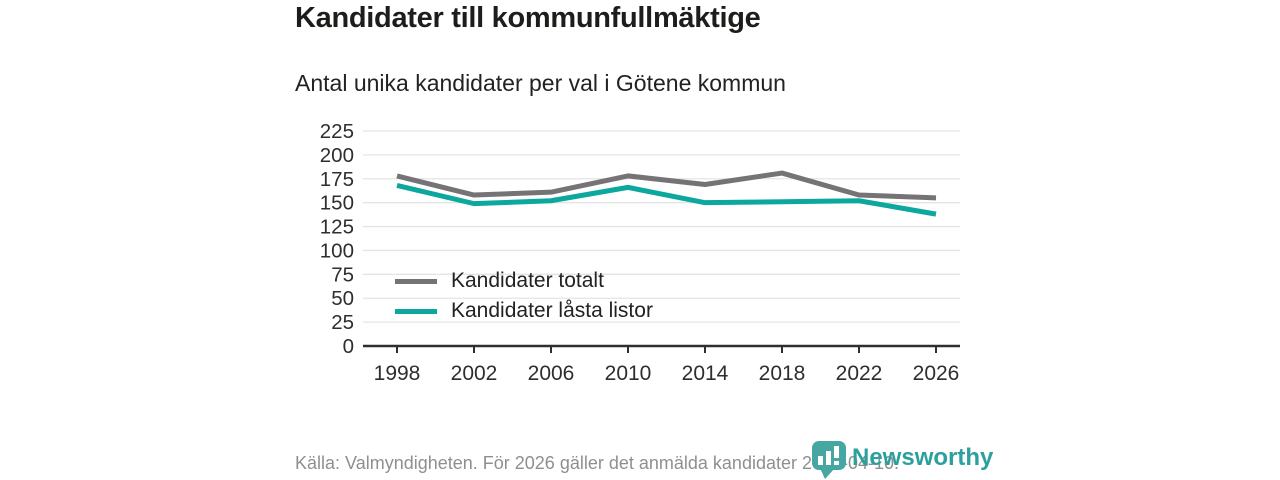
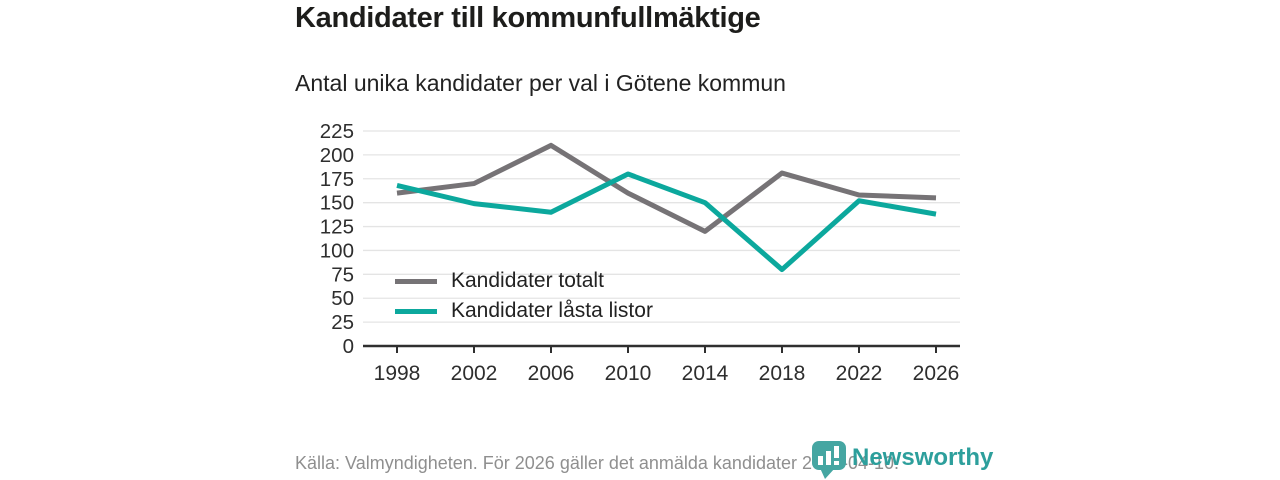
Kandidater totalt/1998: 180 -> 160
Kandidater totalt/2002: 160 -> 170
Kandidater totalt/2006: 160 -> 210
Kandidater låsta listor/2006: 150 -> 140
Kandidater totalt/2010: 180 -> 160
Kandidater låsta listor/2010: 170 -> 180
Kandidater totalt/2014: 170 -> 120
Kandidater låsta listor/2018: 150 -> 80
